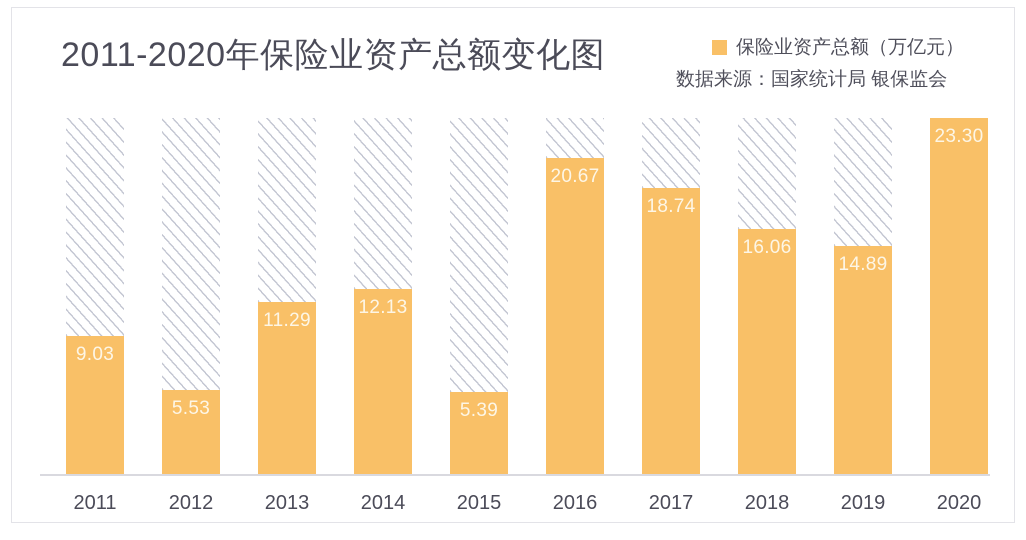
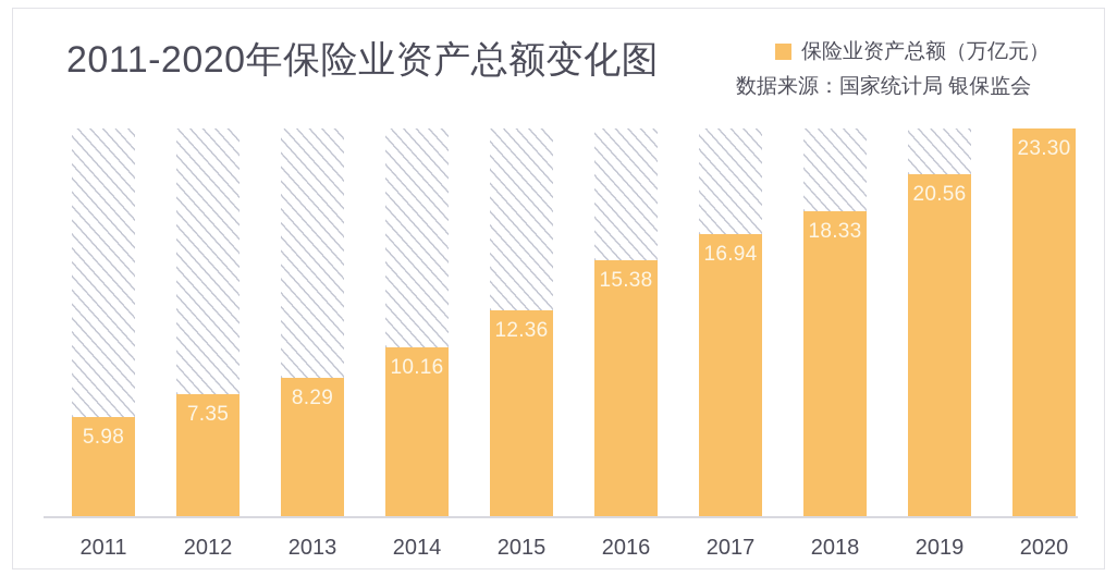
2011: 9.03 -> 5.98
2012: 5.53 -> 7.35
2013: 11.29 -> 8.29
2014: 12.13 -> 10.16
2015: 5.39 -> 12.36
2016: 20.67 -> 15.38
2017: 18.74 -> 16.94
2018: 16.06 -> 18.33
2019: 14.89 -> 20.56
